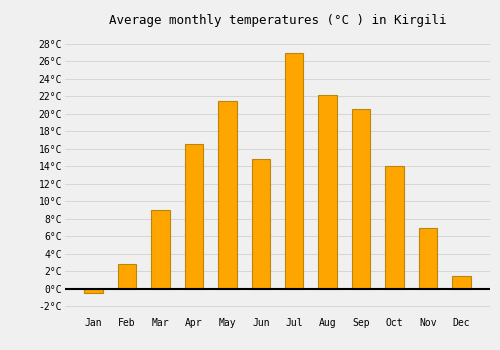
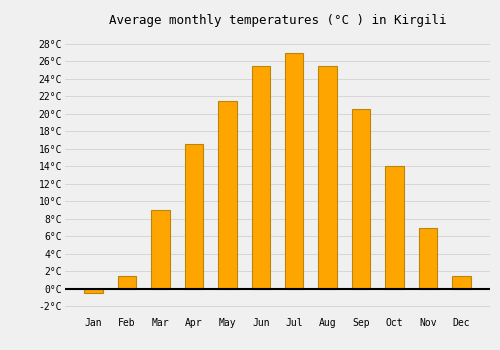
Feb: 2.8°C -> 1.5°C
Jun: 14.8°C -> 25.5°C
Aug: 22.2°C -> 25.5°C
